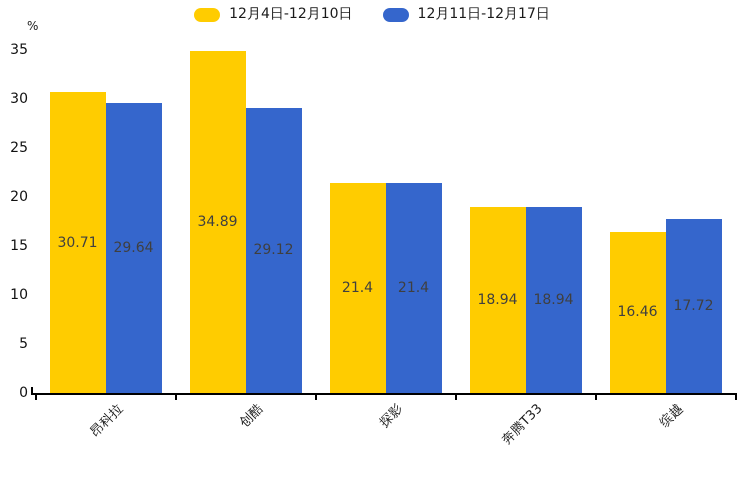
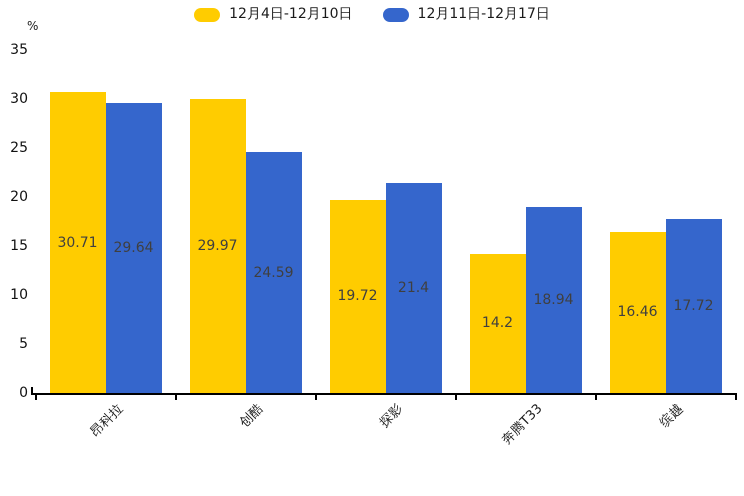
12月4日-12月10日/创酷: 34.89 -> 29.97
12月11日-12月17日/创酷: 29.12 -> 24.59
12月4日-12月10日/探影: 21.4 -> 19.72
12月4日-12月10日/奔腾T33: 18.94 -> 14.2
